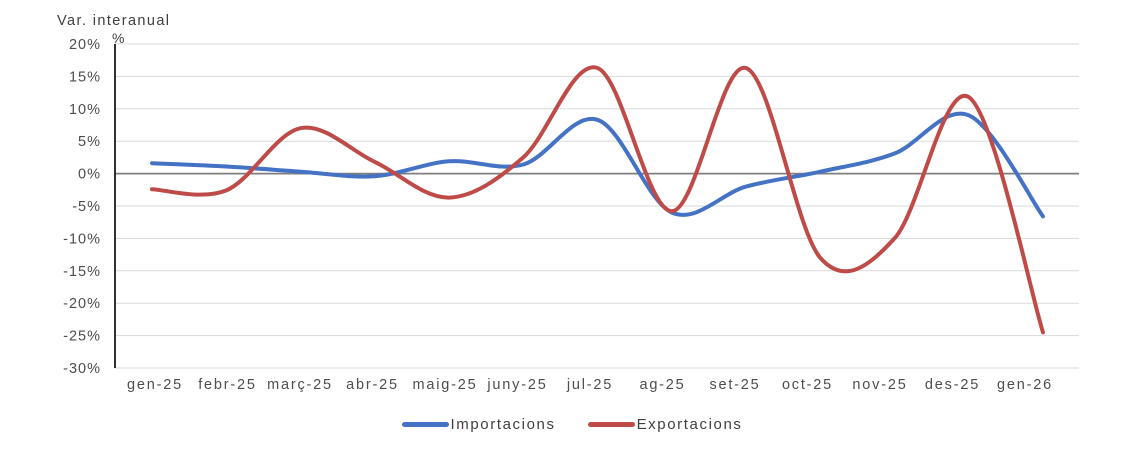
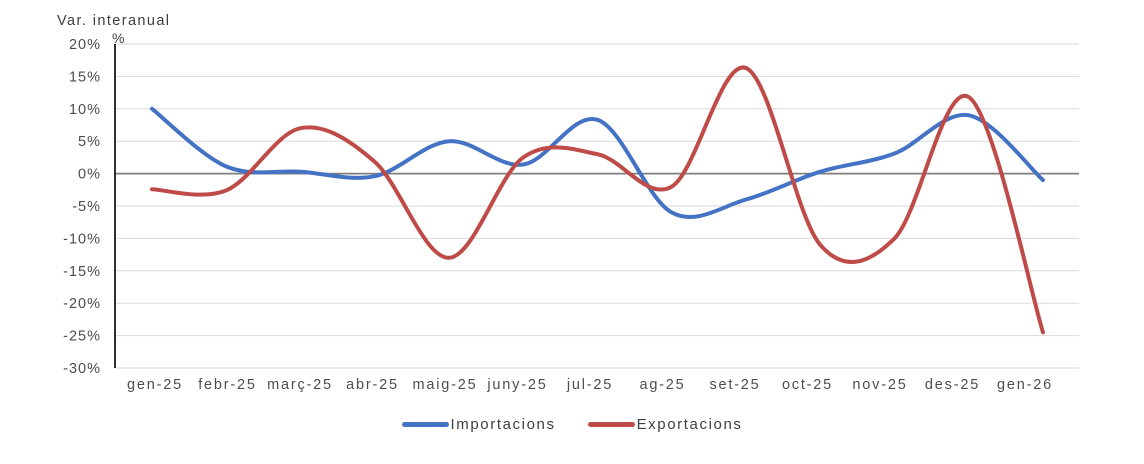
Importacions/gen-25: 2% -> 10%
Importacions/maig-25: 2% -> 5%
Exportacions/maig-25: -4% -> -13%
Exportacions/jul-25: 16% -> 3%
Exportacions/ag-25: -6% -> -2%
Importacions/set-25: -2% -> -4%
Exportacions/oct-25: -13% -> -11%
Importacions/gen-26: -7% -> -1%
